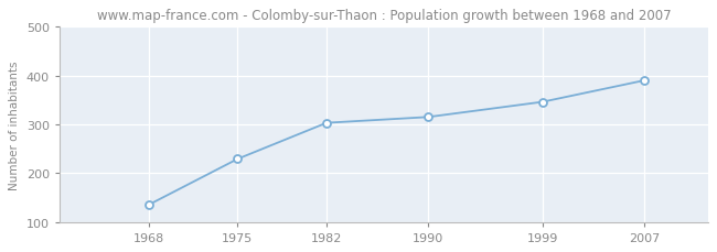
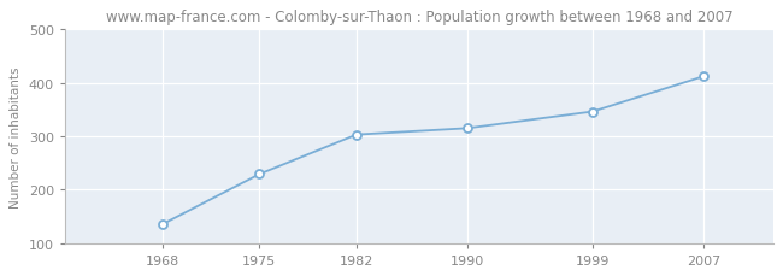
2007: 390 -> 412
